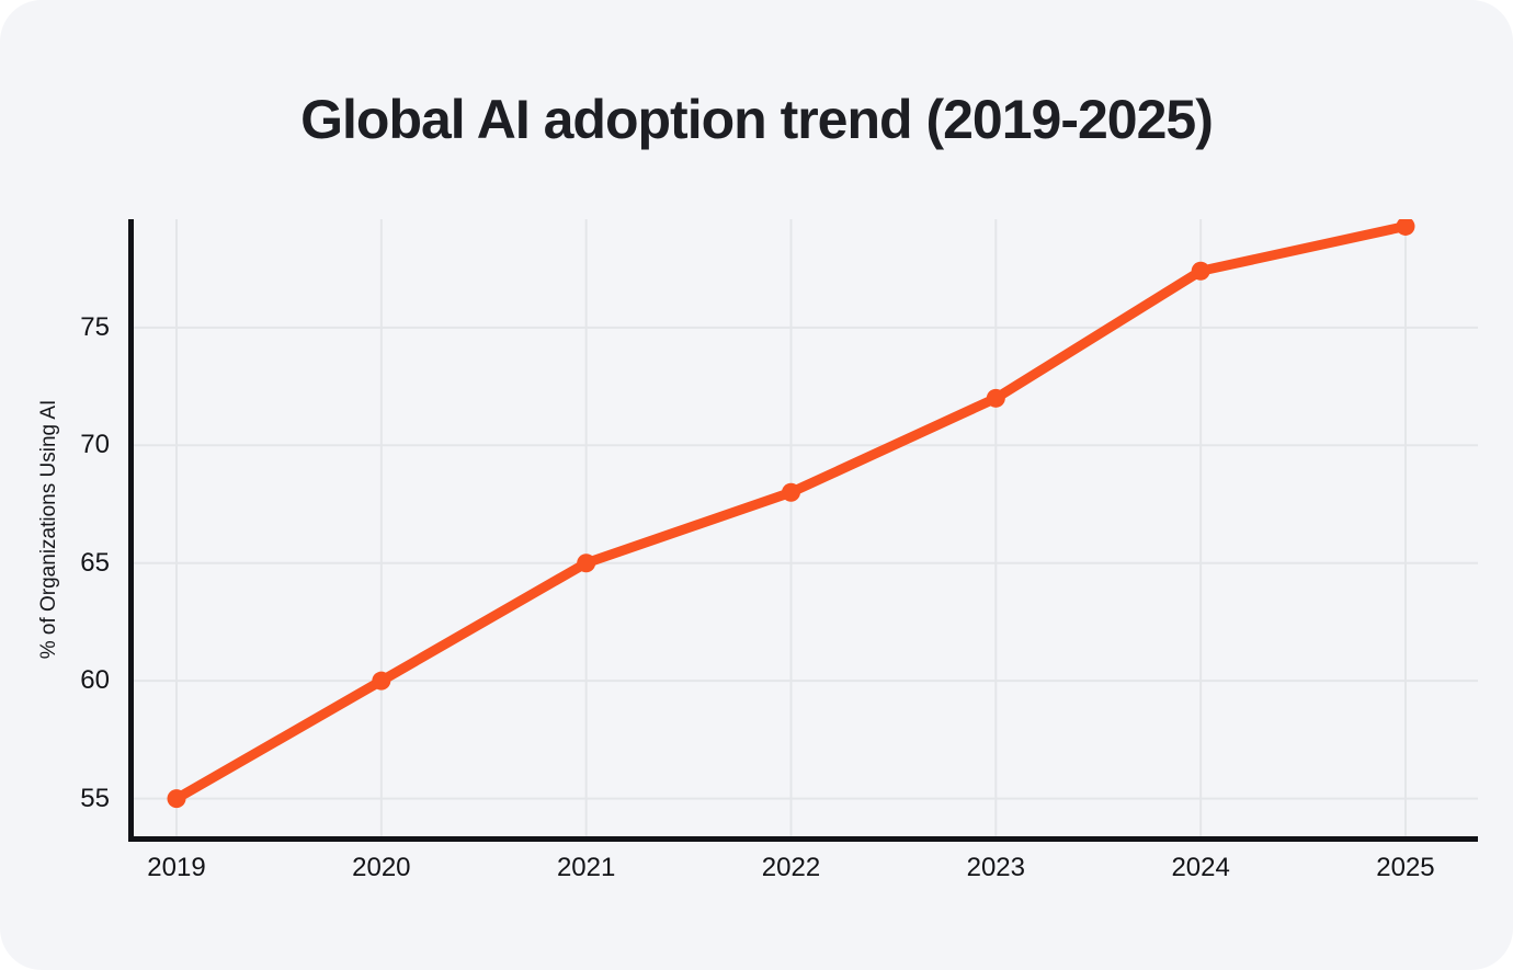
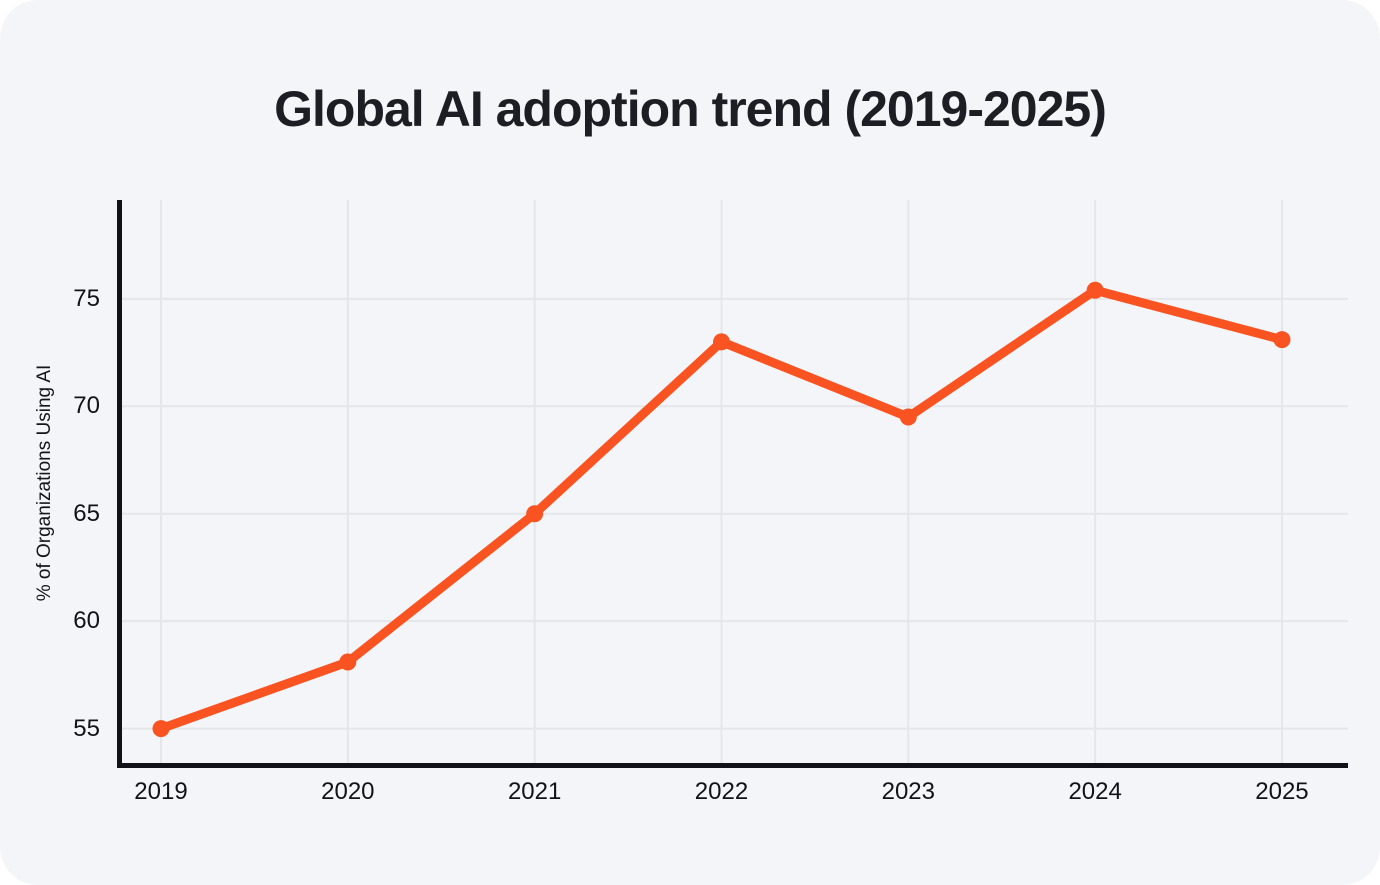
2020: 60.0 -> 58.1
2022: 68.0 -> 73.0
2023: 72.0 -> 69.5
2024: 77.4 -> 75.4
2025: 79.3 -> 73.1
